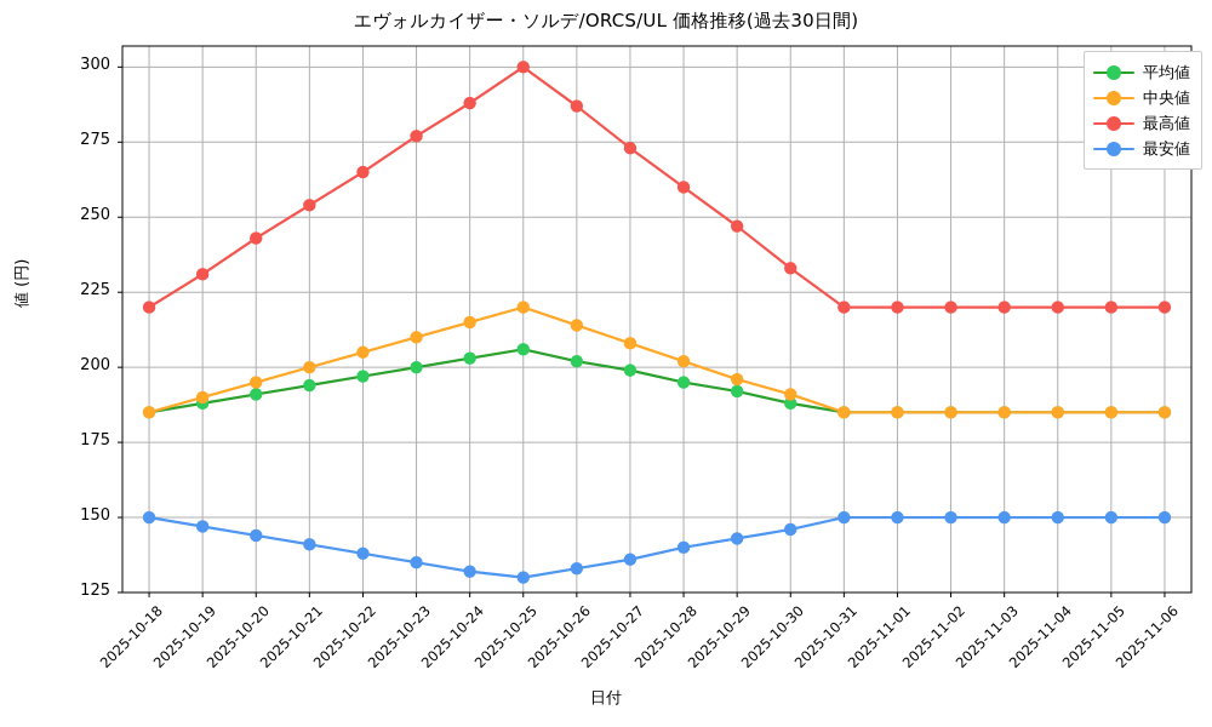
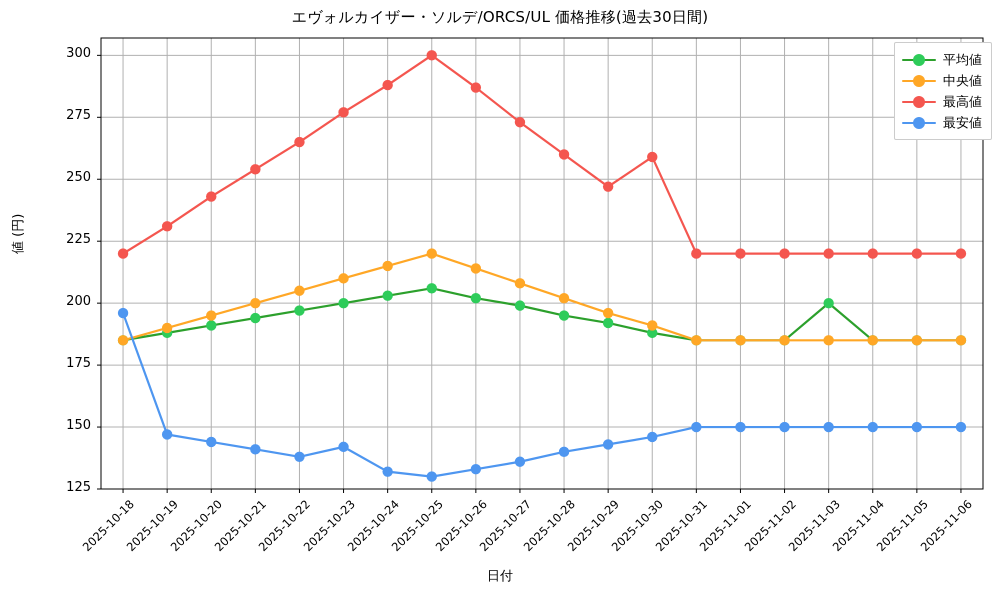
最安値/2025-10-18: 150 -> 196
最安値/2025-10-23: 135 -> 142
最高値/2025-10-30: 233 -> 259
平均値/2025-11-03: 185 -> 200
